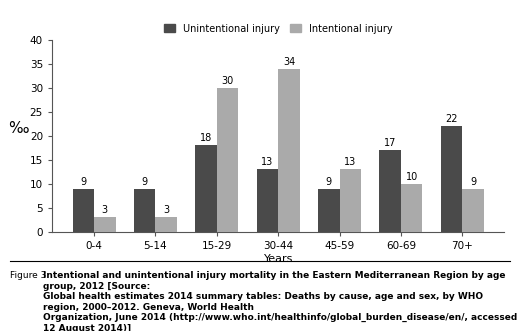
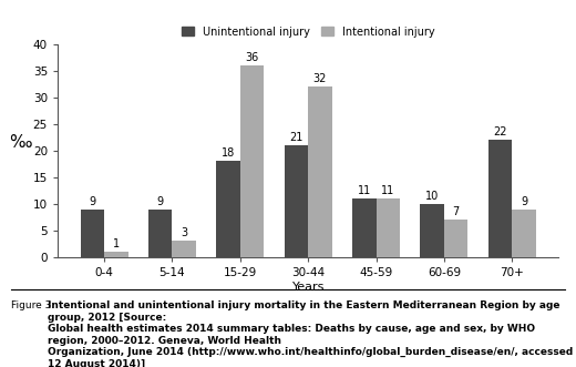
Intentional injury/0-4: 3 -> 1
Intentional injury/15-29: 30 -> 36
Unintentional injury/30-44: 13 -> 21
Intentional injury/30-44: 34 -> 32
Unintentional injury/45-59: 9 -> 11
Intentional injury/45-59: 13 -> 11
Unintentional injury/60-69: 17 -> 10
Intentional injury/60-69: 10 -> 7
